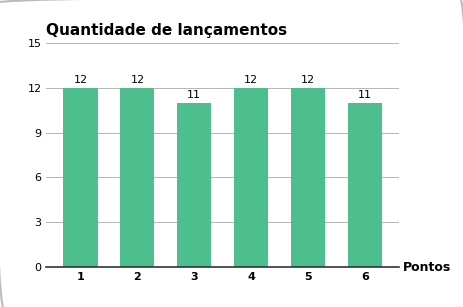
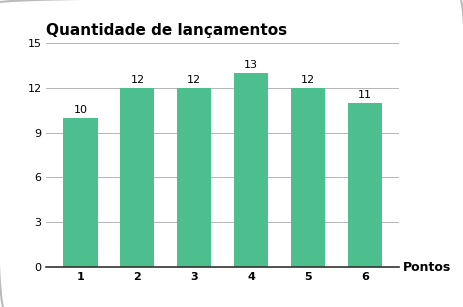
1: 12 -> 10
3: 11 -> 12
4: 12 -> 13
